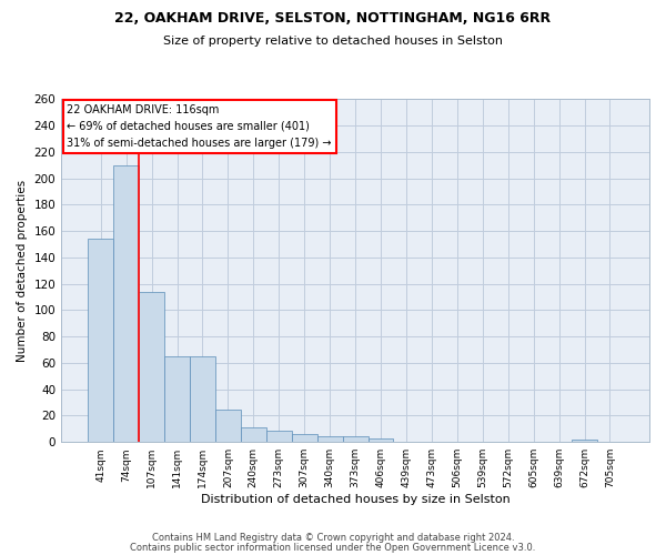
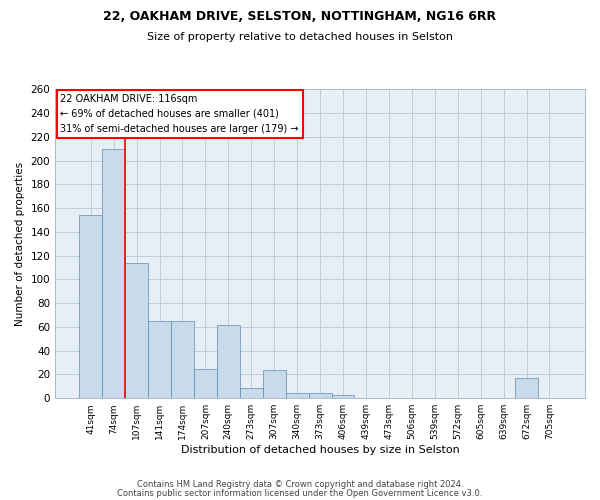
240sqm: 11 -> 62
307sqm: 6 -> 24
672sqm: 2 -> 17
